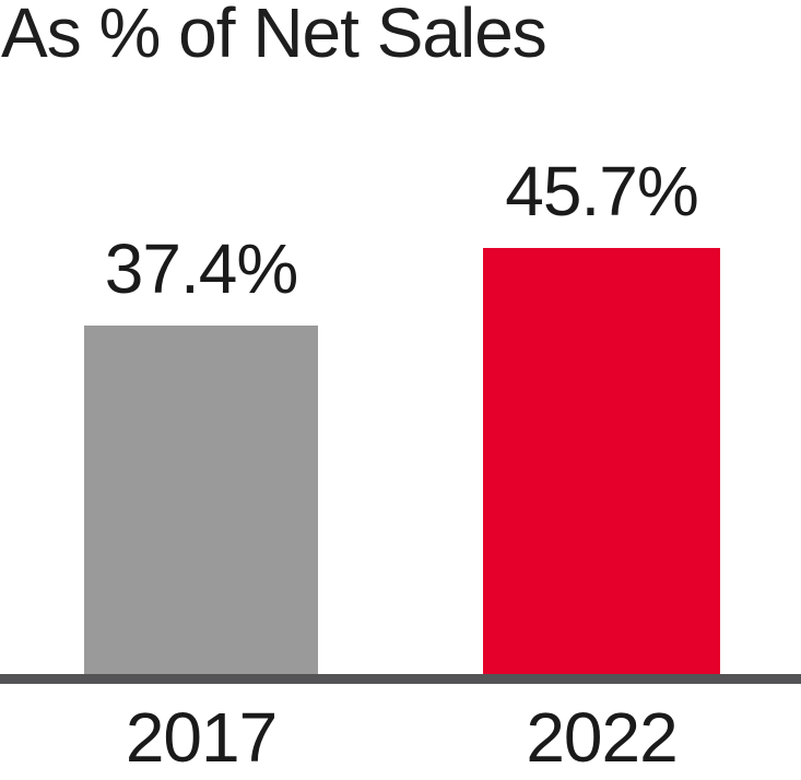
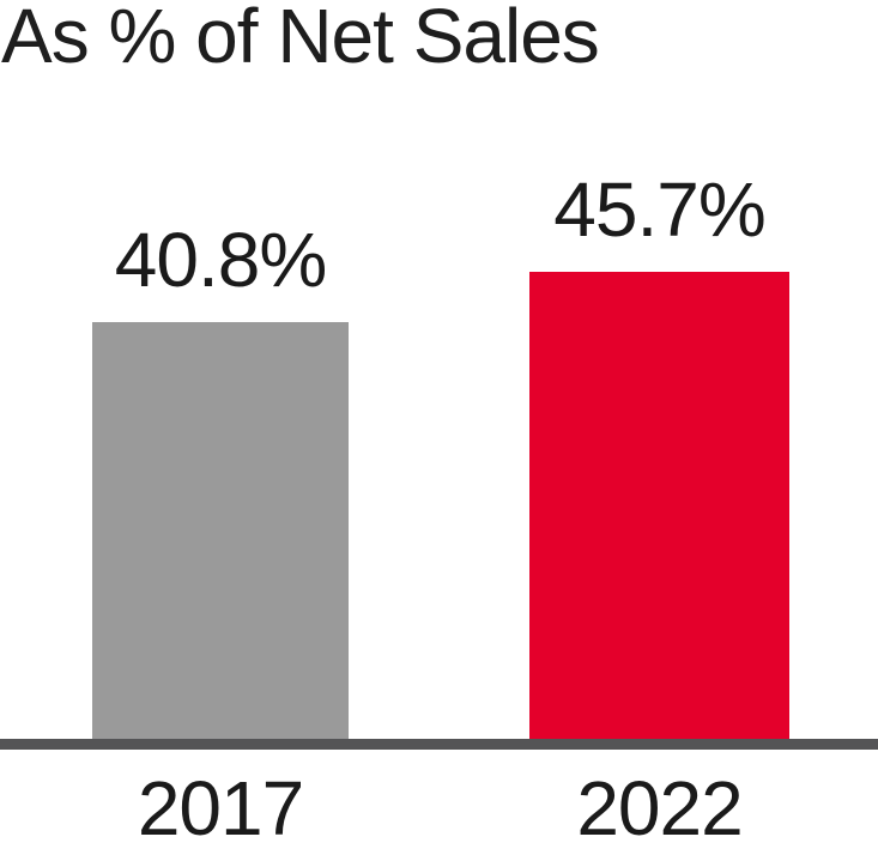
2017: 37.4% -> 40.8%
